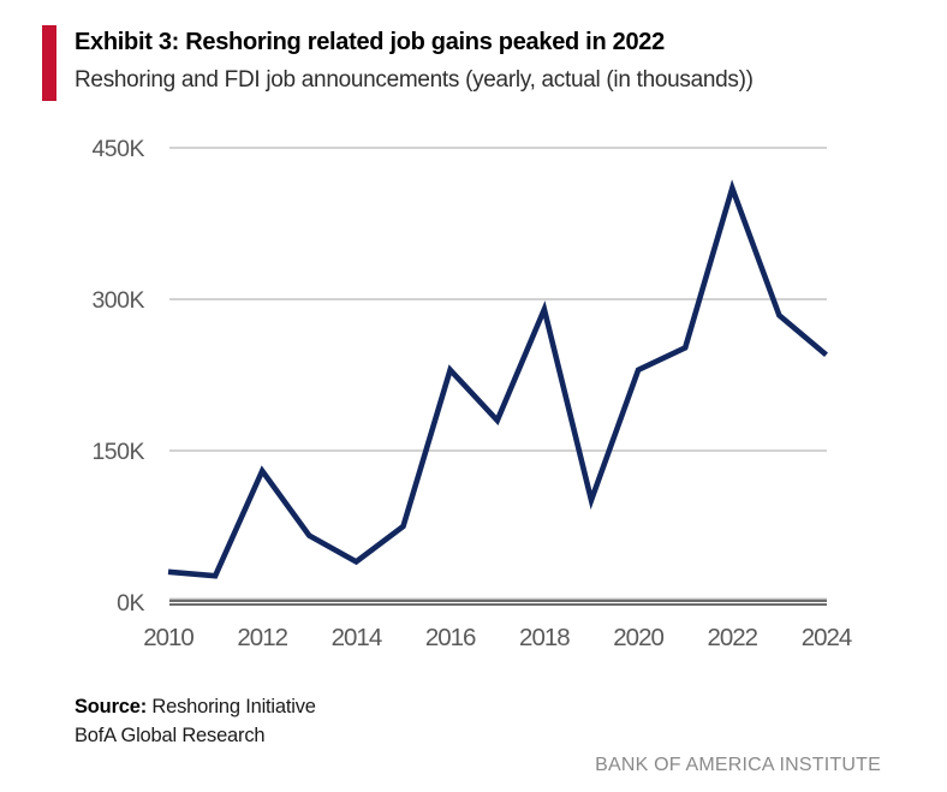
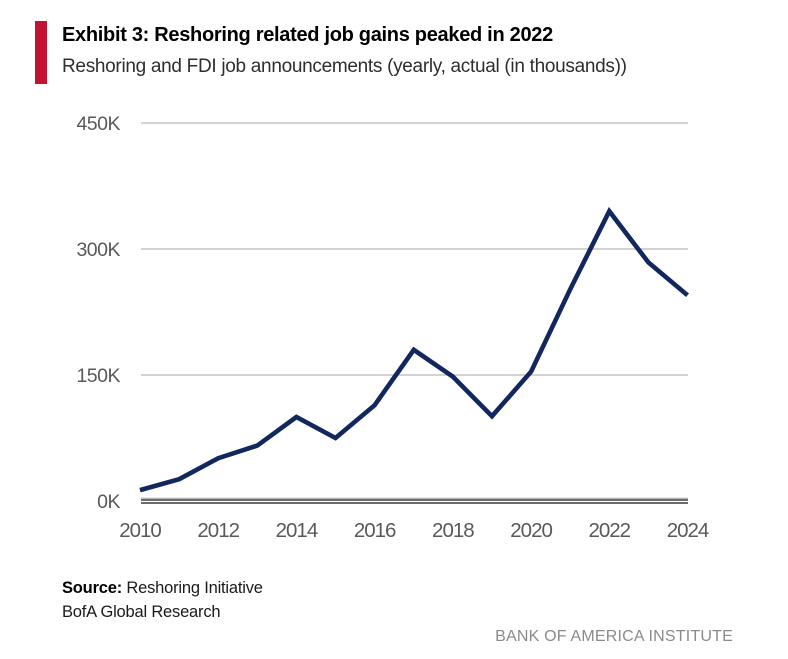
2010: 30K -> 10K
2012: 130K -> 50K
2014: 40K -> 100K
2016: 230K -> 110K
2018: 290K -> 150K
2020: 230K -> 150K
2022: 410K -> 340K
